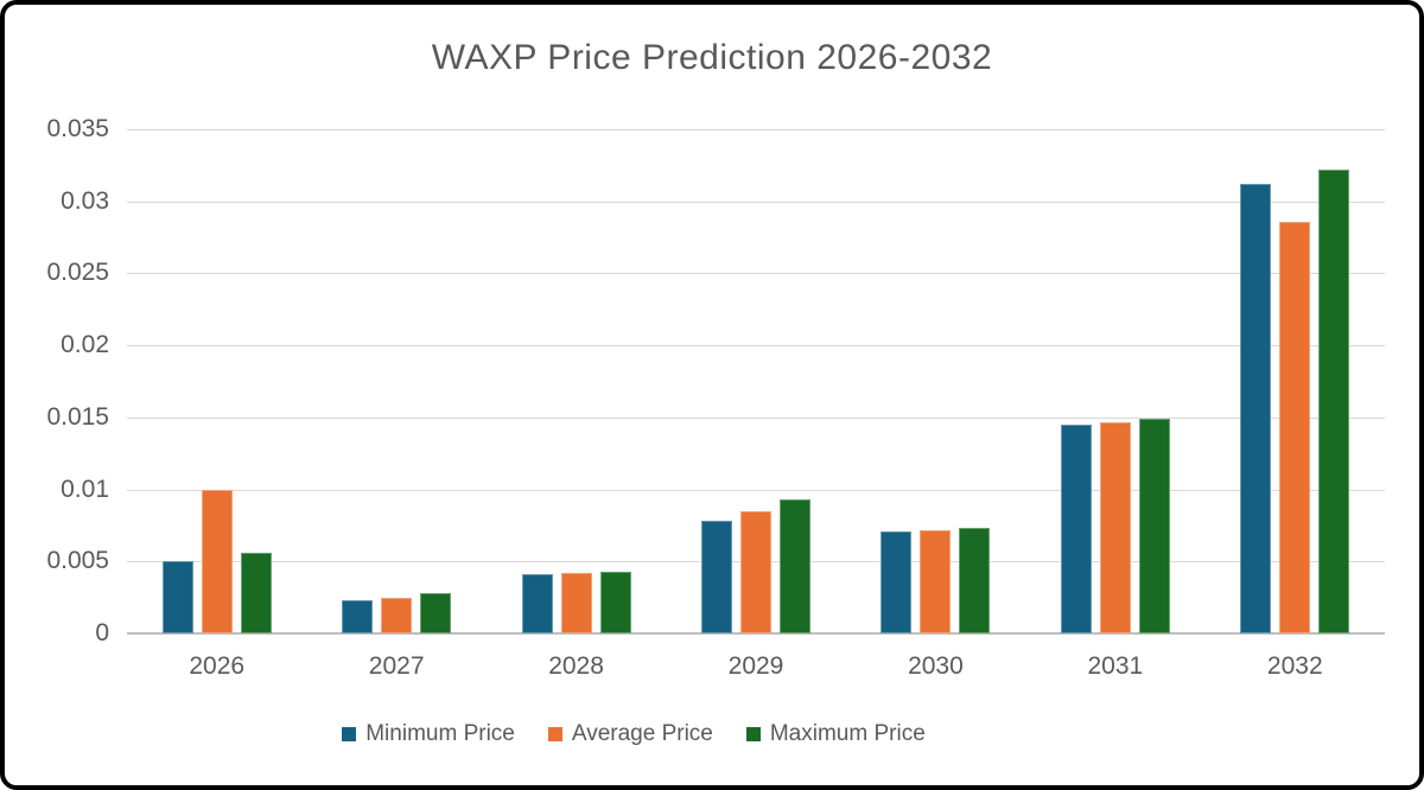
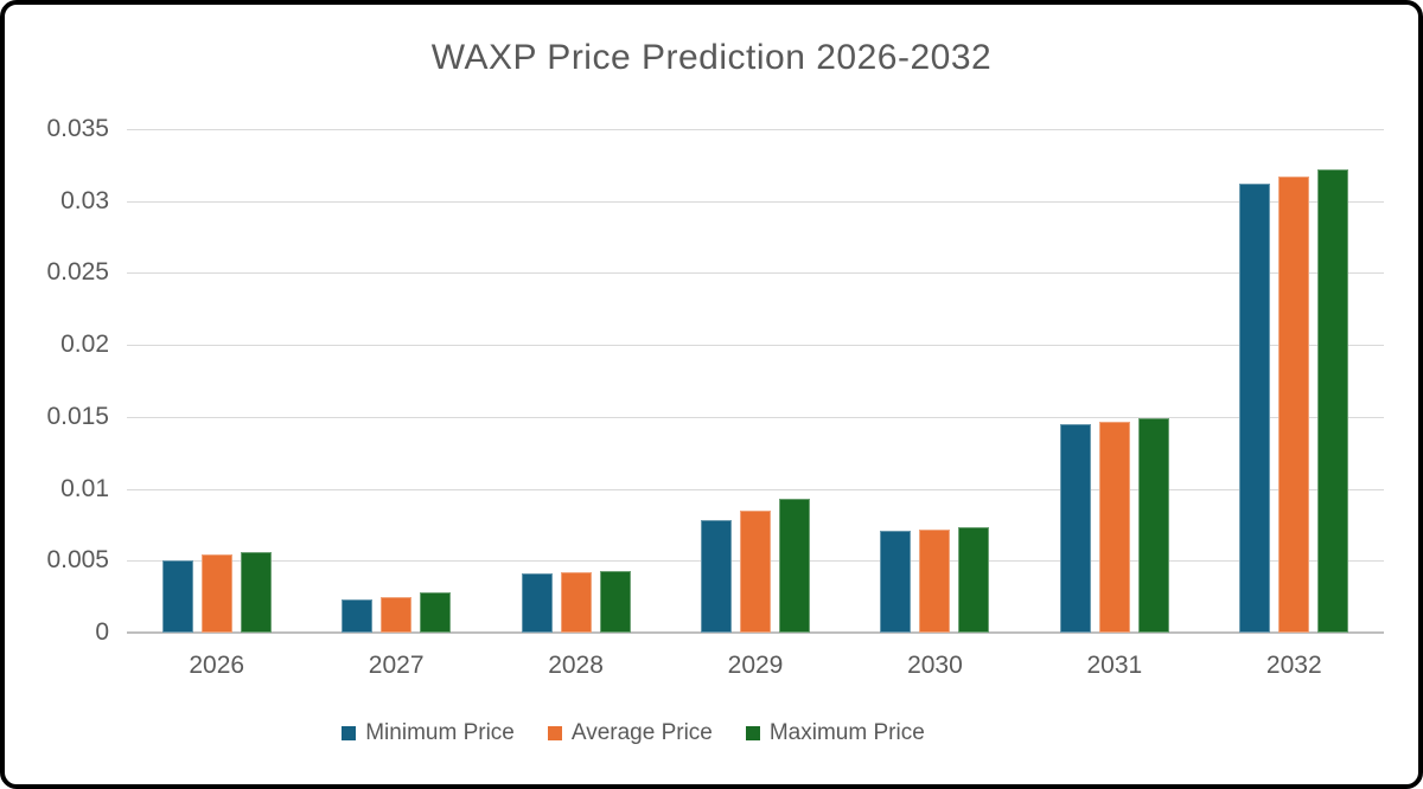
Average Price/2026: 0.0100 -> 0.0054
Average Price/2032: 0.0286 -> 0.0317
